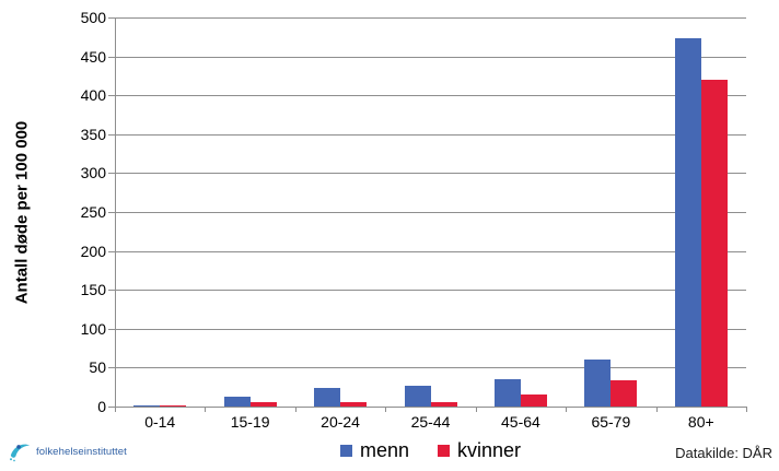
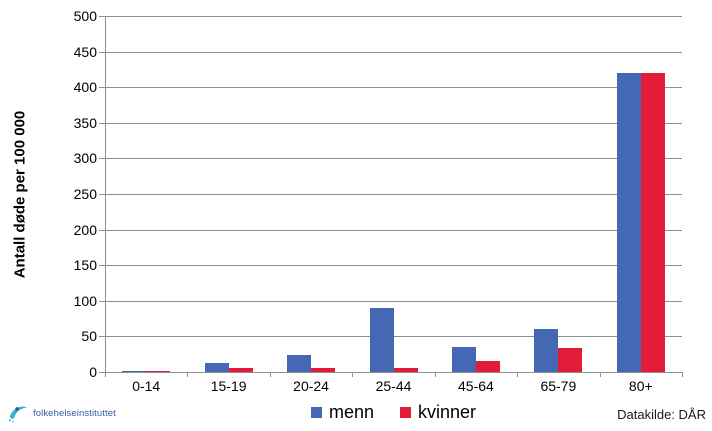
menn/25-44: 30 -> 90
menn/80+: 470 -> 420
